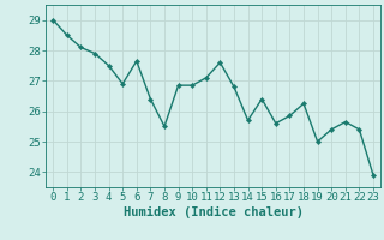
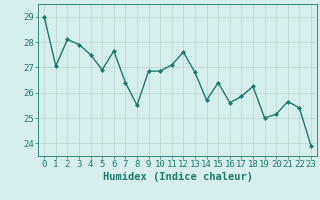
1: 28.50 -> 27.05
20: 25.40 -> 25.15
